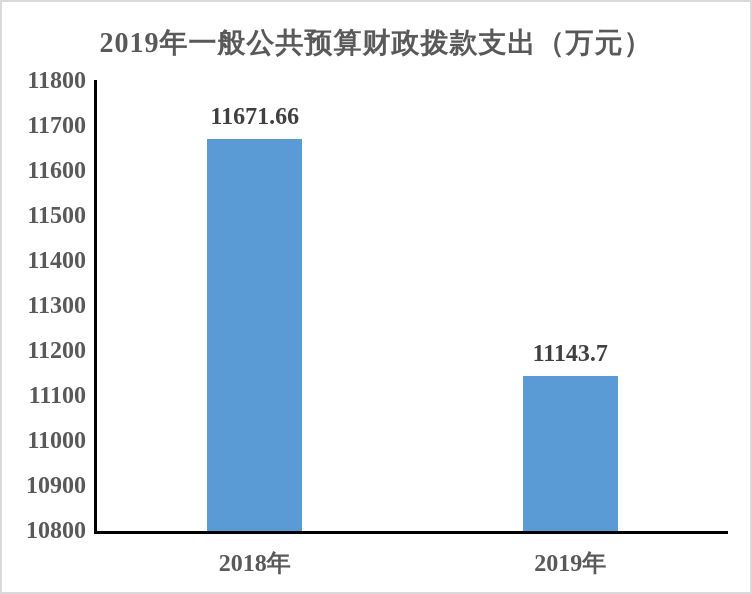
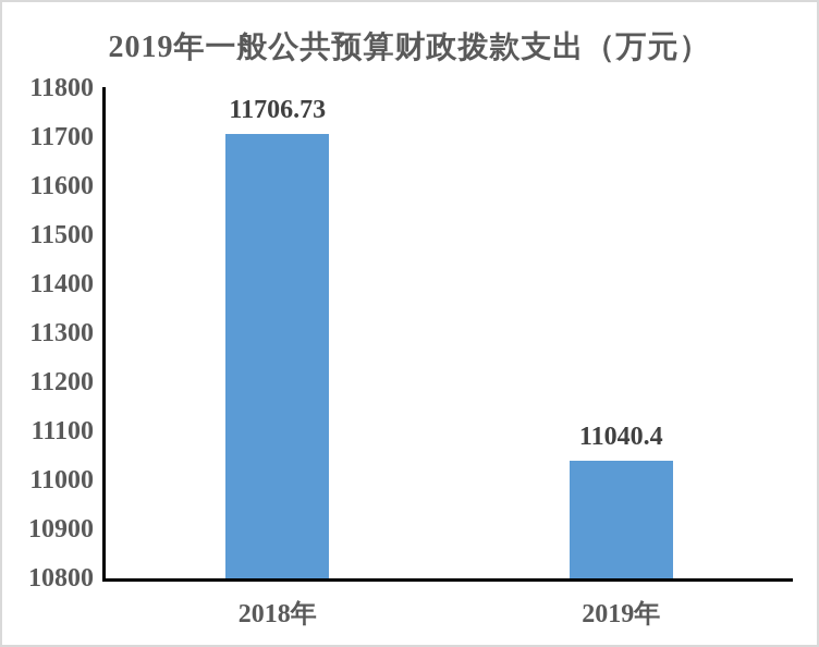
2018年: 11671.66 -> 11706.73
2019年: 11143.7 -> 11040.4
